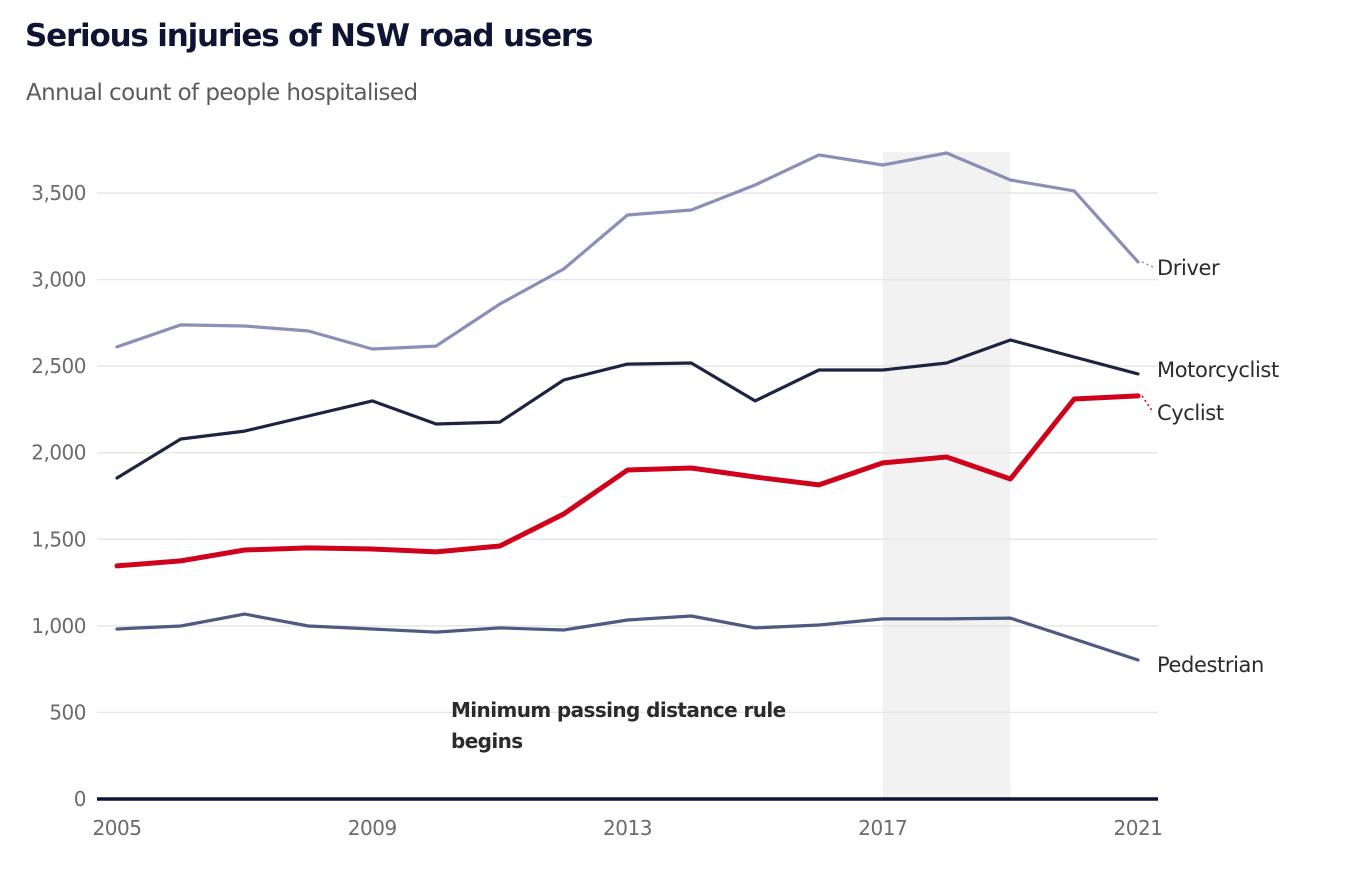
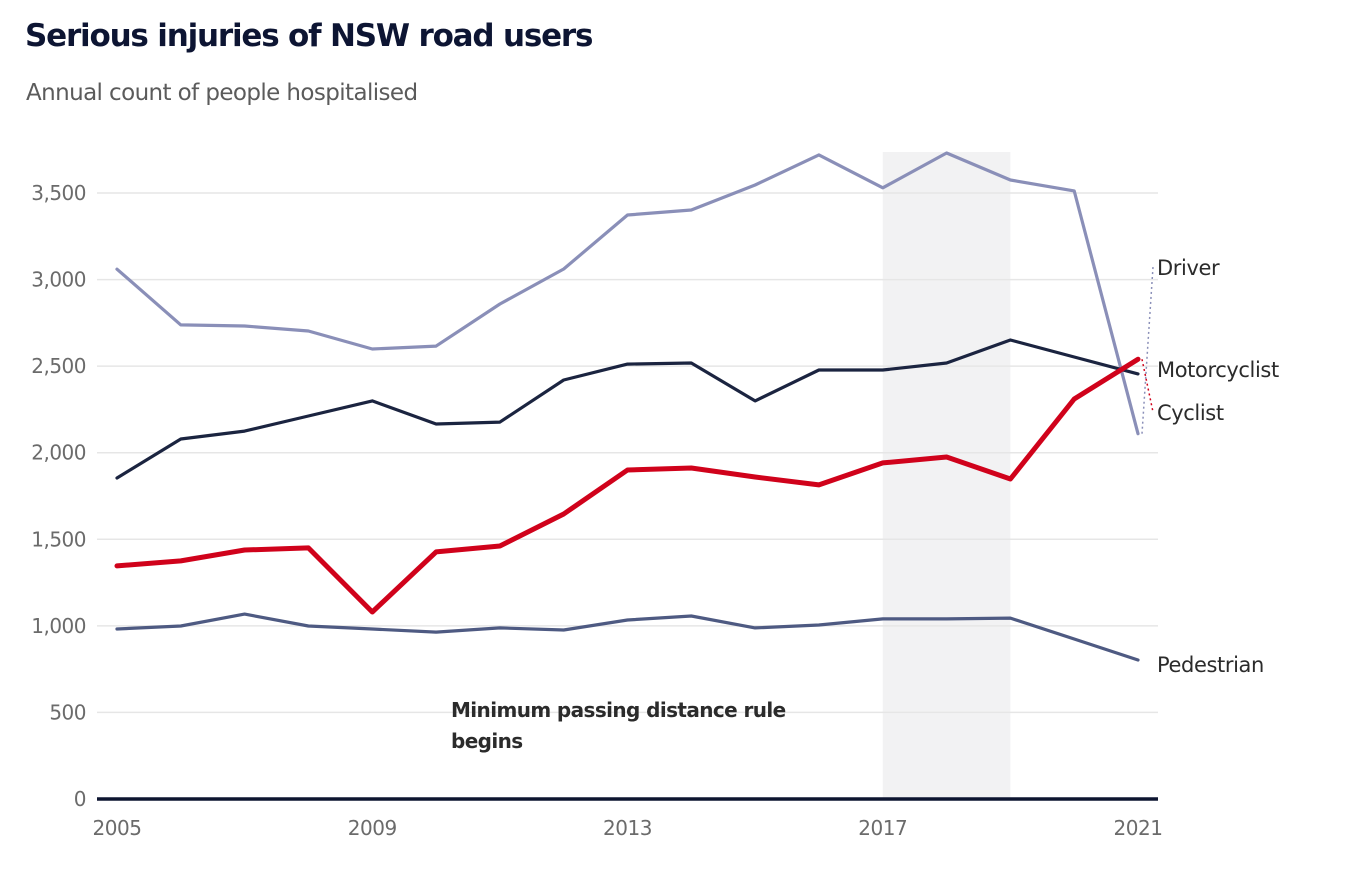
Driver/2005: 2610 -> 3060
Cyclist/2009: 1440 -> 1080
Driver/2017: 3660 -> 3530
Driver/2021: 3100 -> 2110
Cyclist/2021: 2330 -> 2540
